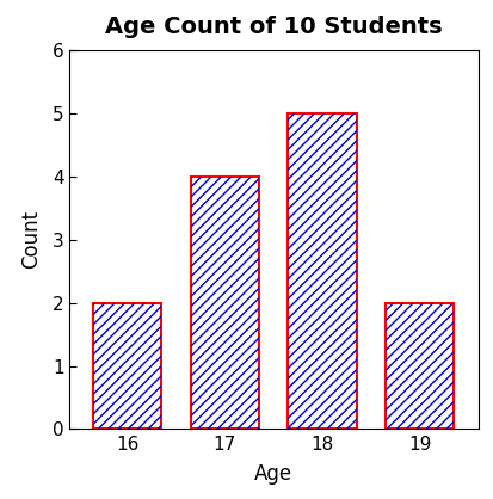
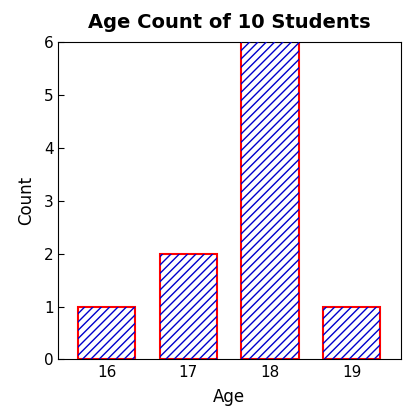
16: 2 -> 1
17: 4 -> 2
18: 5 -> 6
19: 2 -> 1
